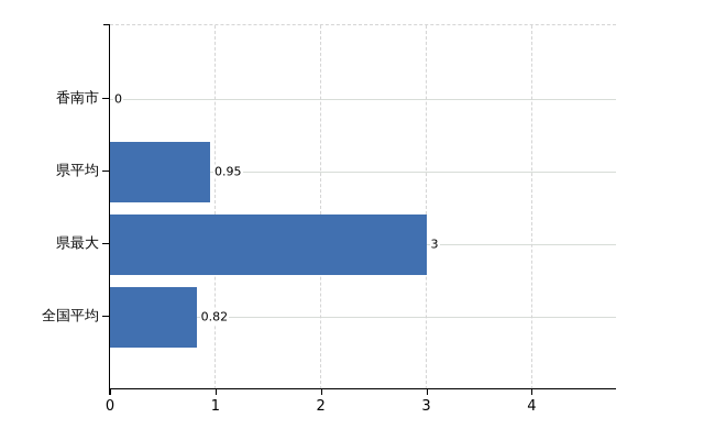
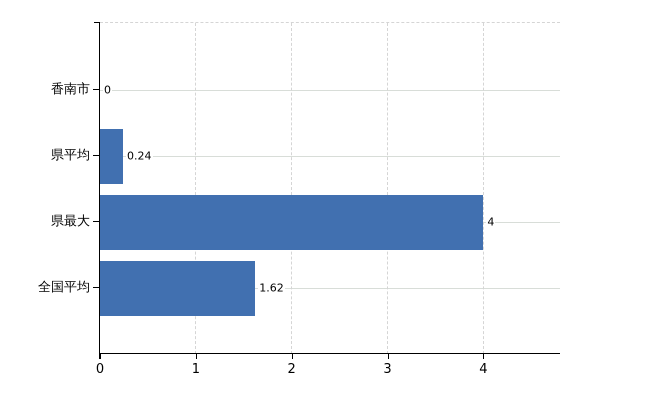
県平均: 0.95 -> 0.24
県最大: 3 -> 4
全国平均: 0.82 -> 1.62
